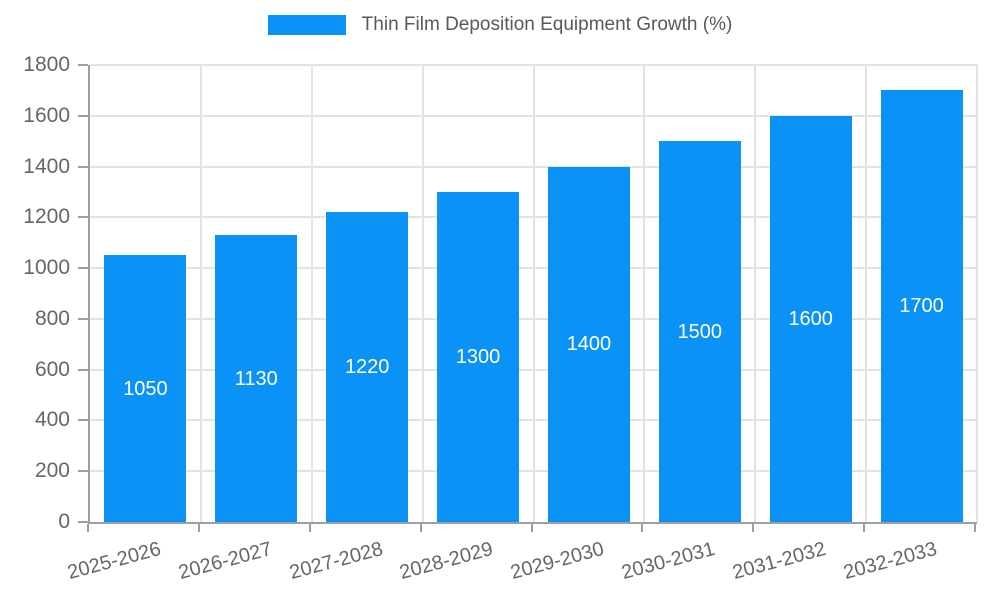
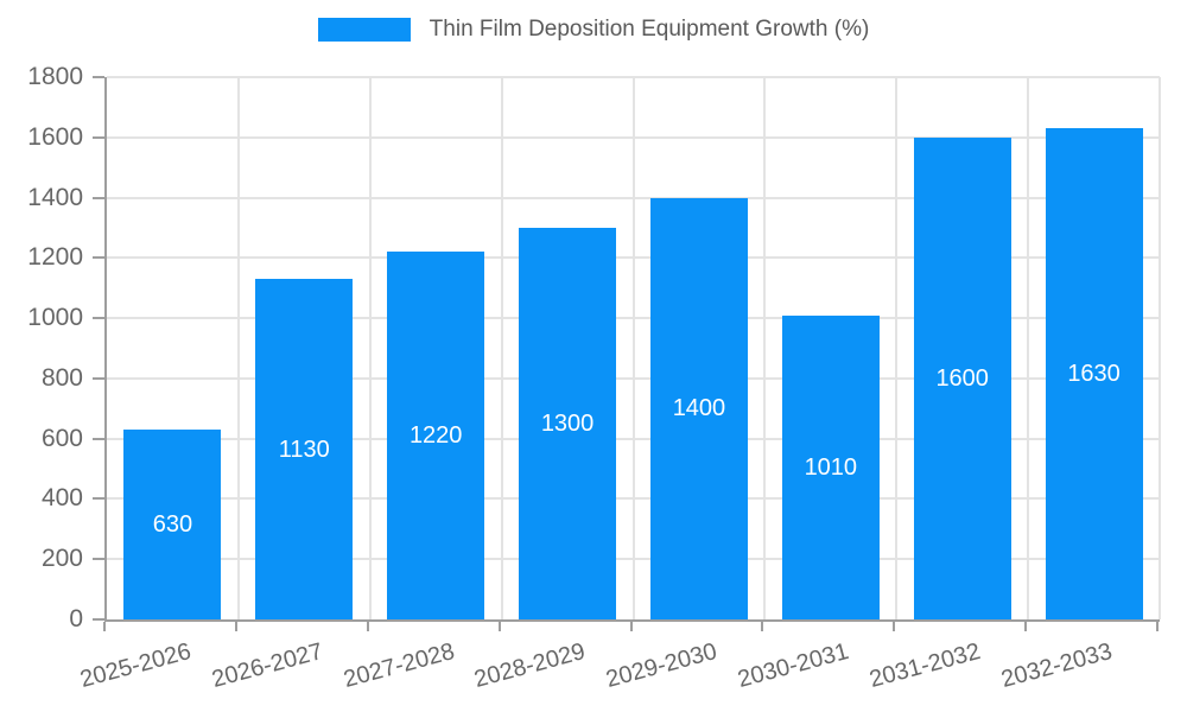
2025-2026: 1050 -> 630
2030-2031: 1500 -> 1010
2032-2033: 1700 -> 1630
